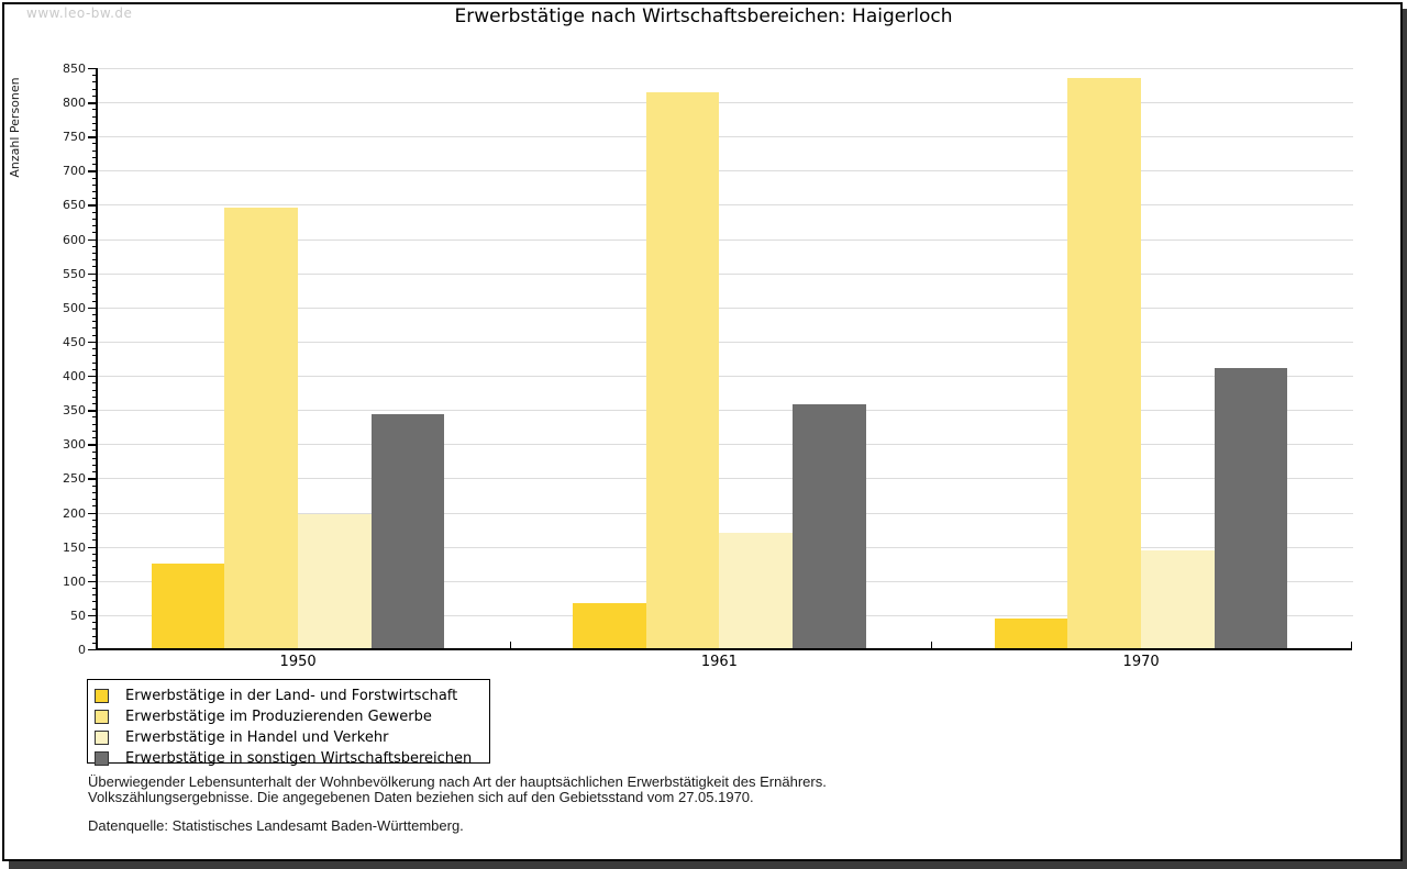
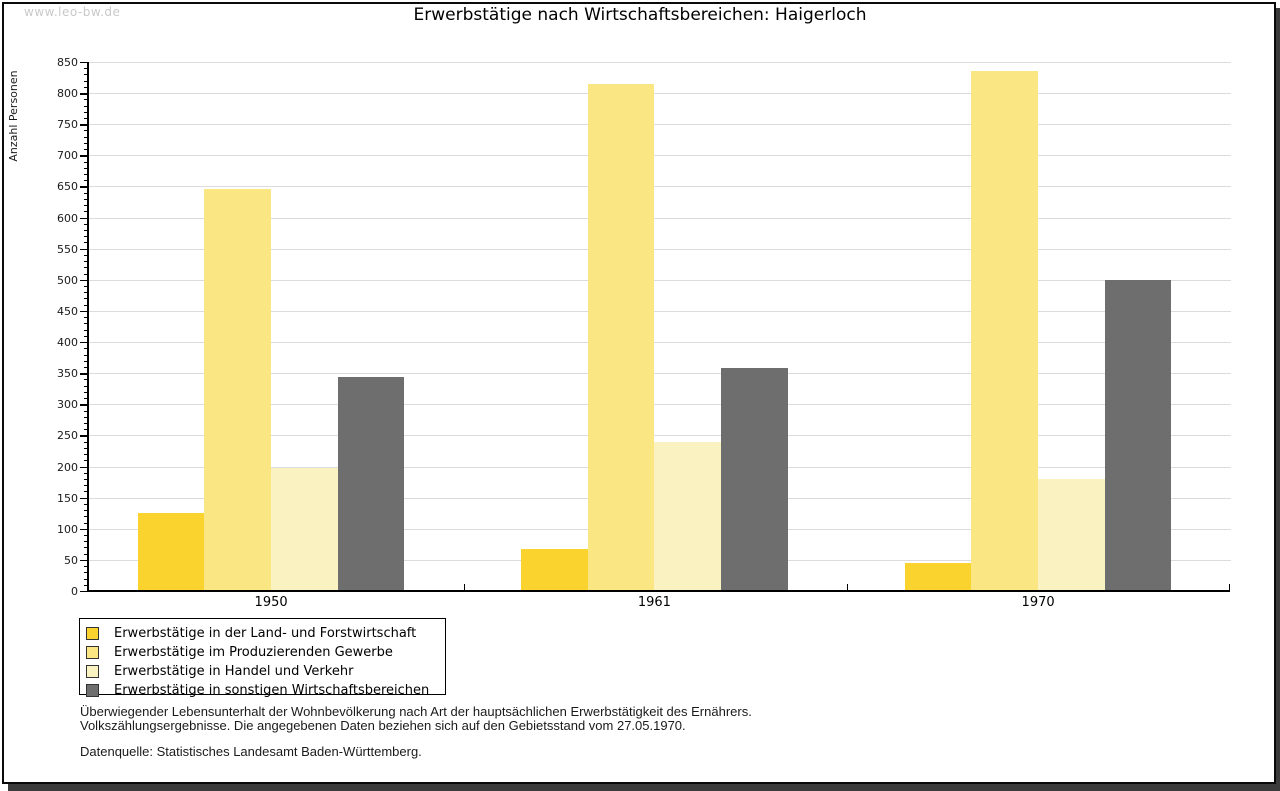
Erwerbstätige in Handel und Verkehr/1961: 170 -> 240
Erwerbstätige in Handel und Verkehr/1970: 140 -> 180
Erwerbstätige in sonstigen Wirtschaftsbereichen/1970: 410 -> 500
